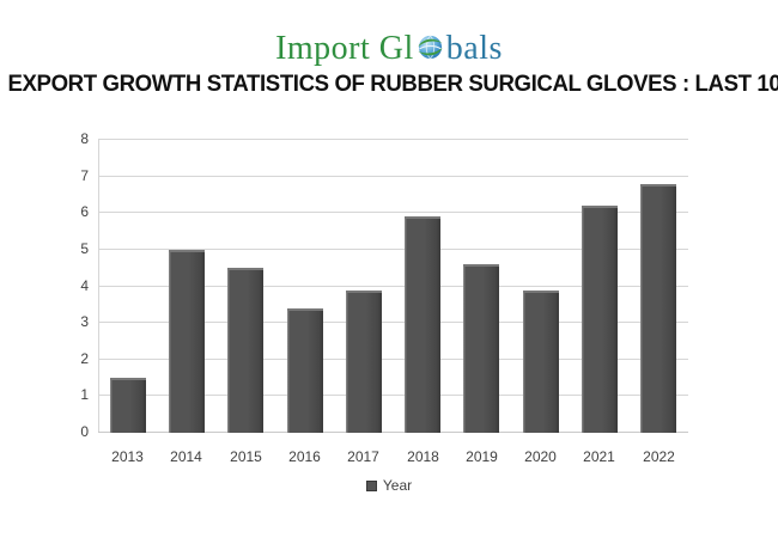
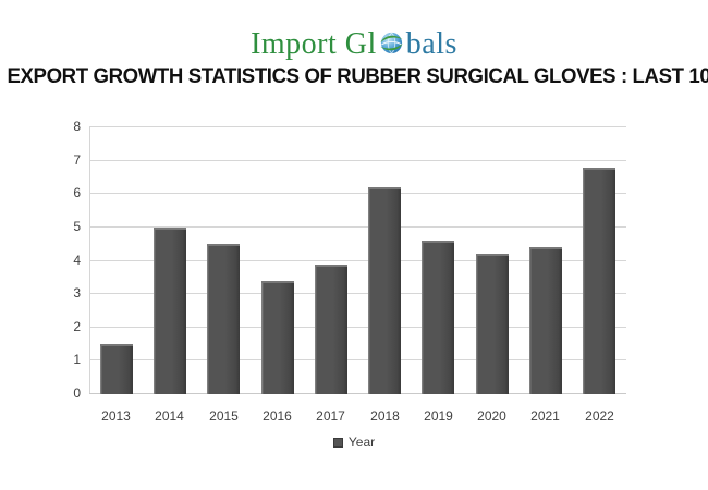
2018: 5.9 -> 6.2
2020: 3.9 -> 4.2
2021: 6.2 -> 4.4
